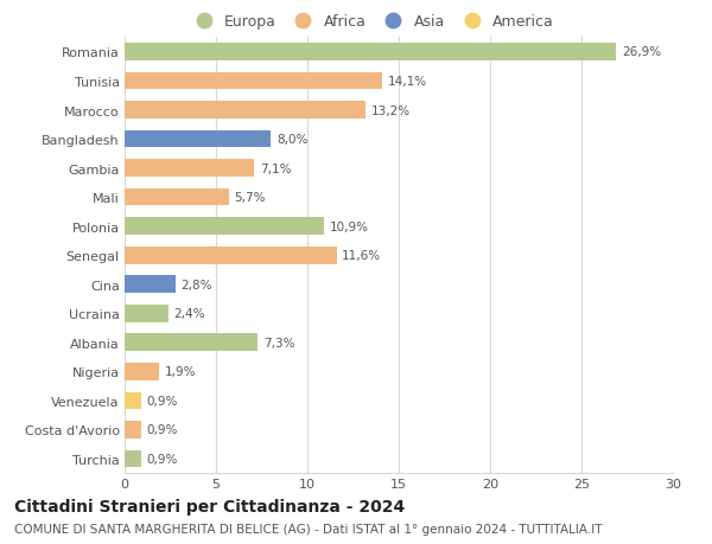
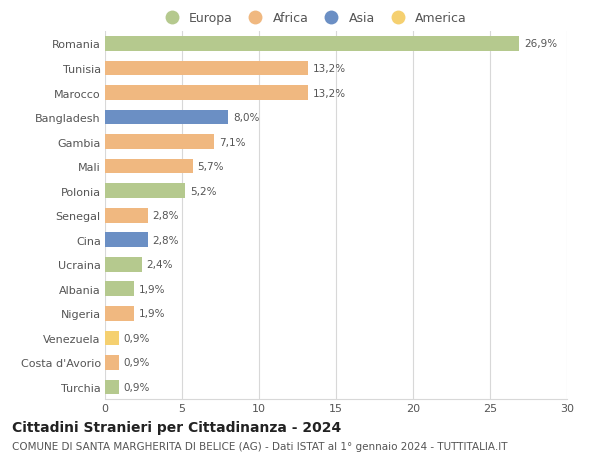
Tunisia: 14,1% -> 13,2%
Polonia: 10,9% -> 5,2%
Senegal: 11,6% -> 2,8%
Albania: 7,3% -> 1,9%
